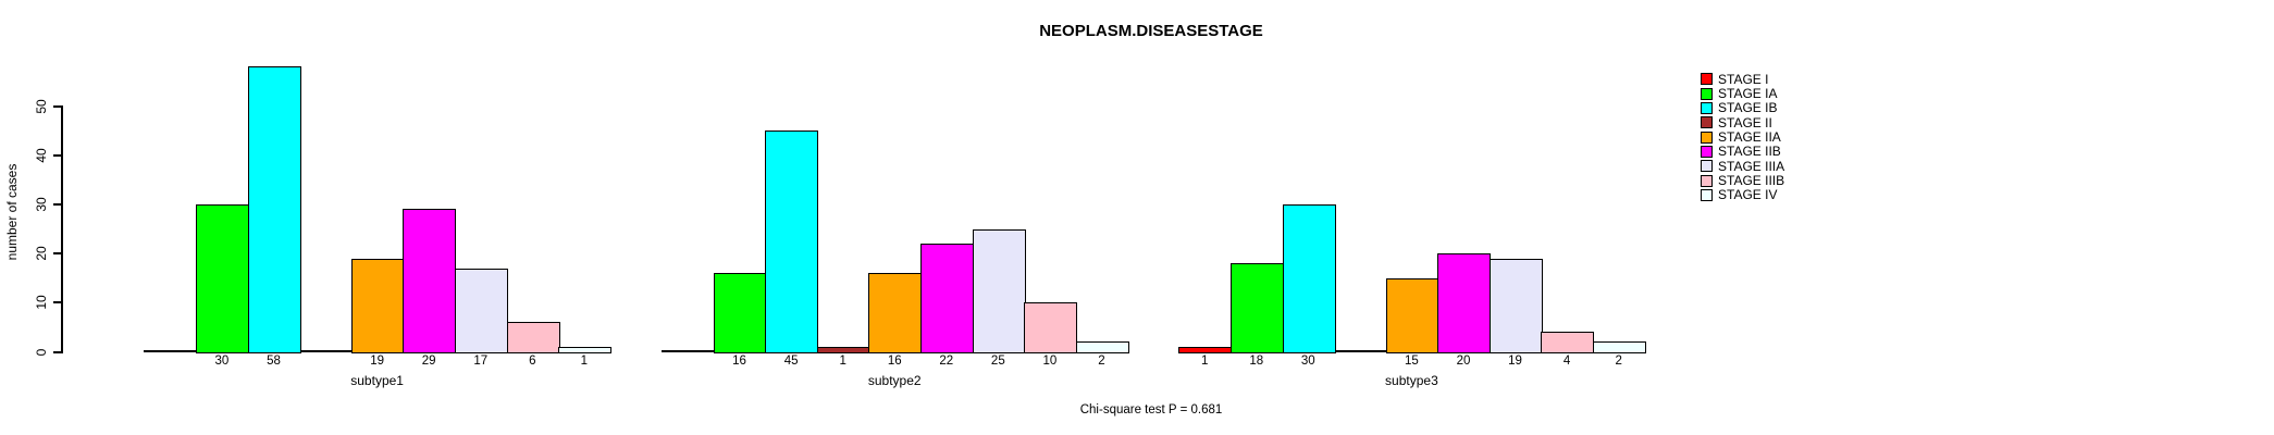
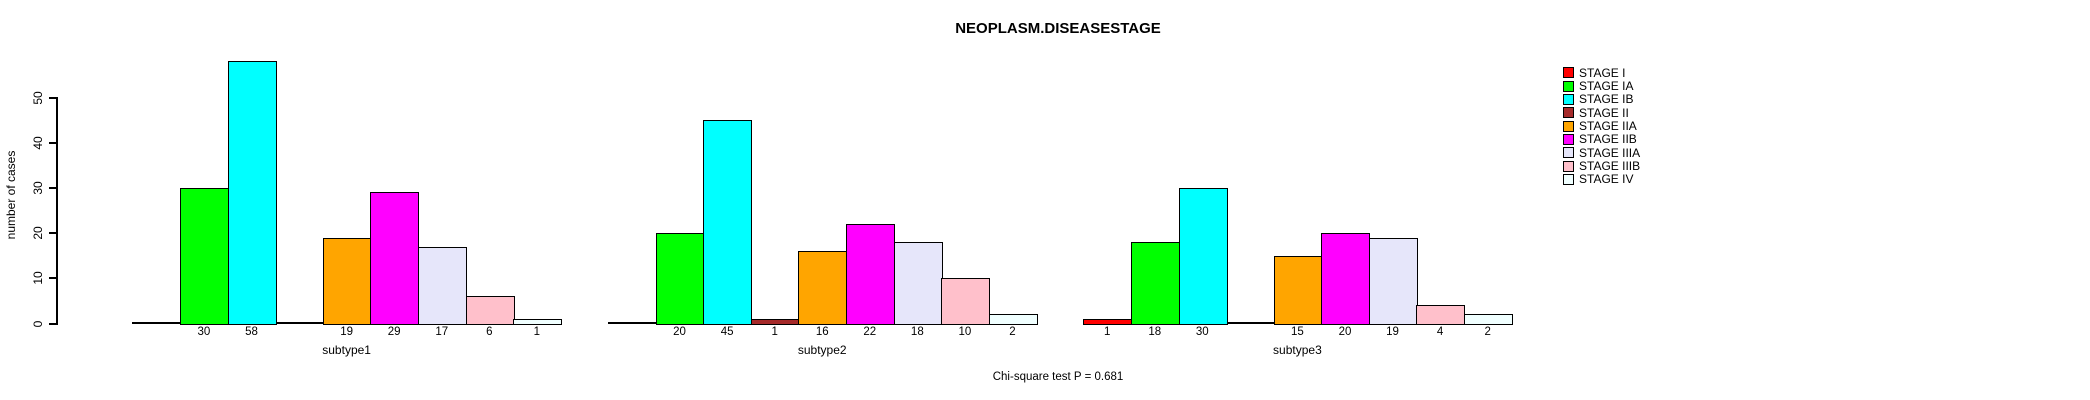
STAGE IA/subtype2: 16 -> 20
STAGE IIIA/subtype2: 25 -> 18
